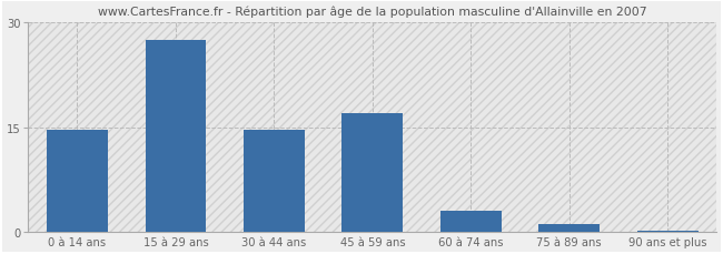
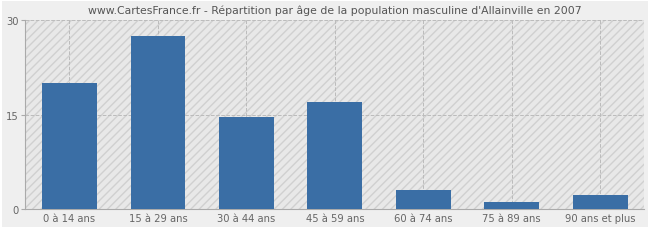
0 à 14 ans: 14.7 -> 20.0
90 ans et plus: 0.2 -> 2.2
